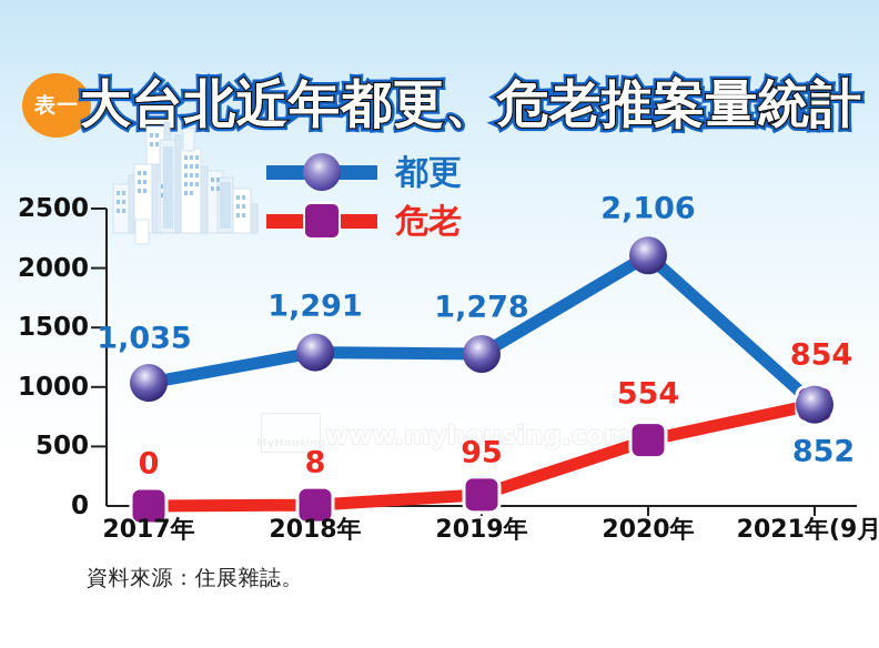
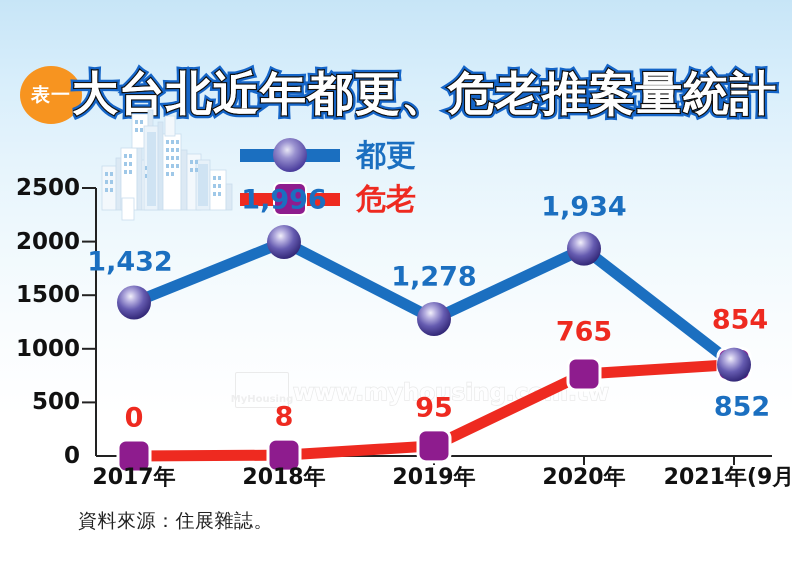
都更/2017年: 1,035 -> 1,432
都更/2018年: 1,291 -> 1,996
都更/2020年: 2,106 -> 1,934
危老/2020年: 554 -> 765
